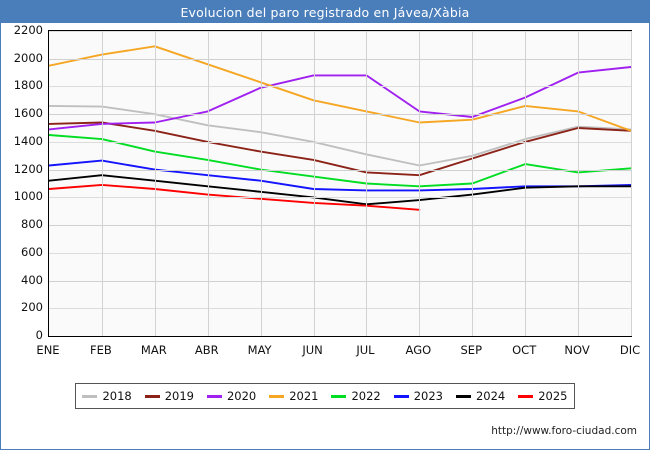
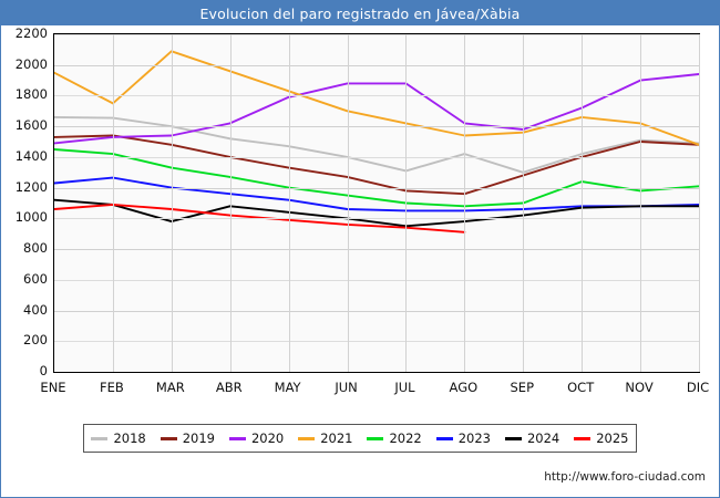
2021/FEB: 2030 -> 1750
2024/FEB: 1160 -> 1090
2024/MAR: 1120 -> 980
2018/AGO: 1230 -> 1420
